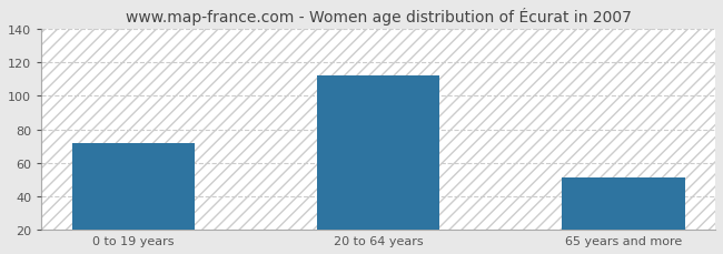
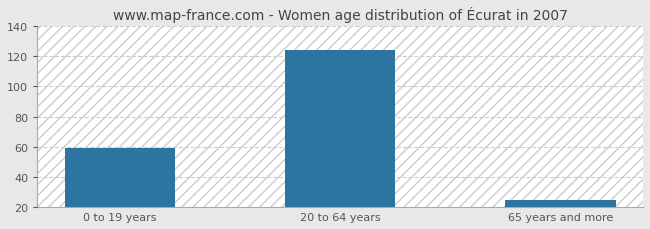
0 to 19 years: 72 -> 59
20 to 64 years: 112 -> 124
65 years and more: 51 -> 25
